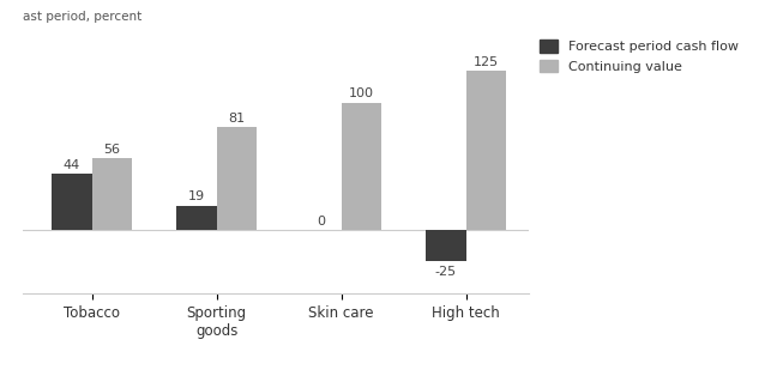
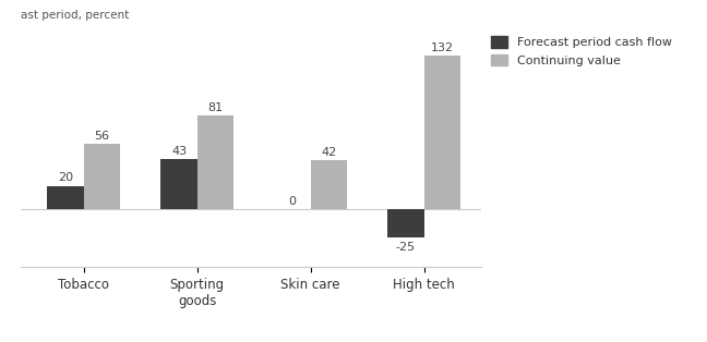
Forecast period cash flow/Tobacco: 44 -> 20
Forecast period cash flow/Sporting goods: 19 -> 43
Continuing value/Skin care: 100 -> 42
Continuing value/High tech: 125 -> 132
